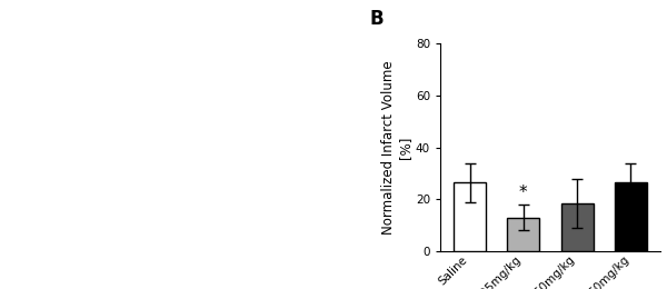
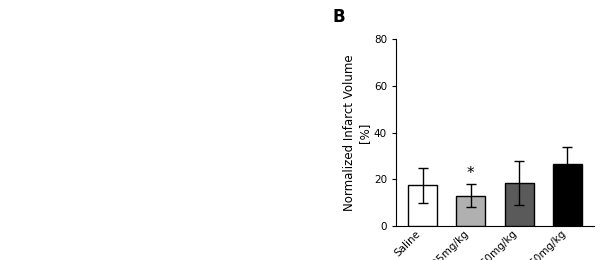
Saline: 26.5 -> 17.5
